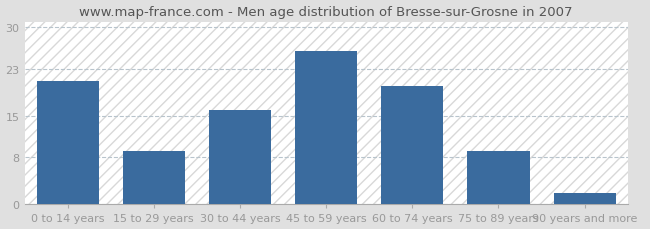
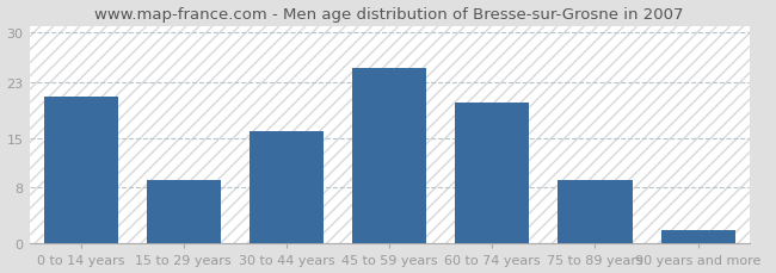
45 to 59 years: 26 -> 25
